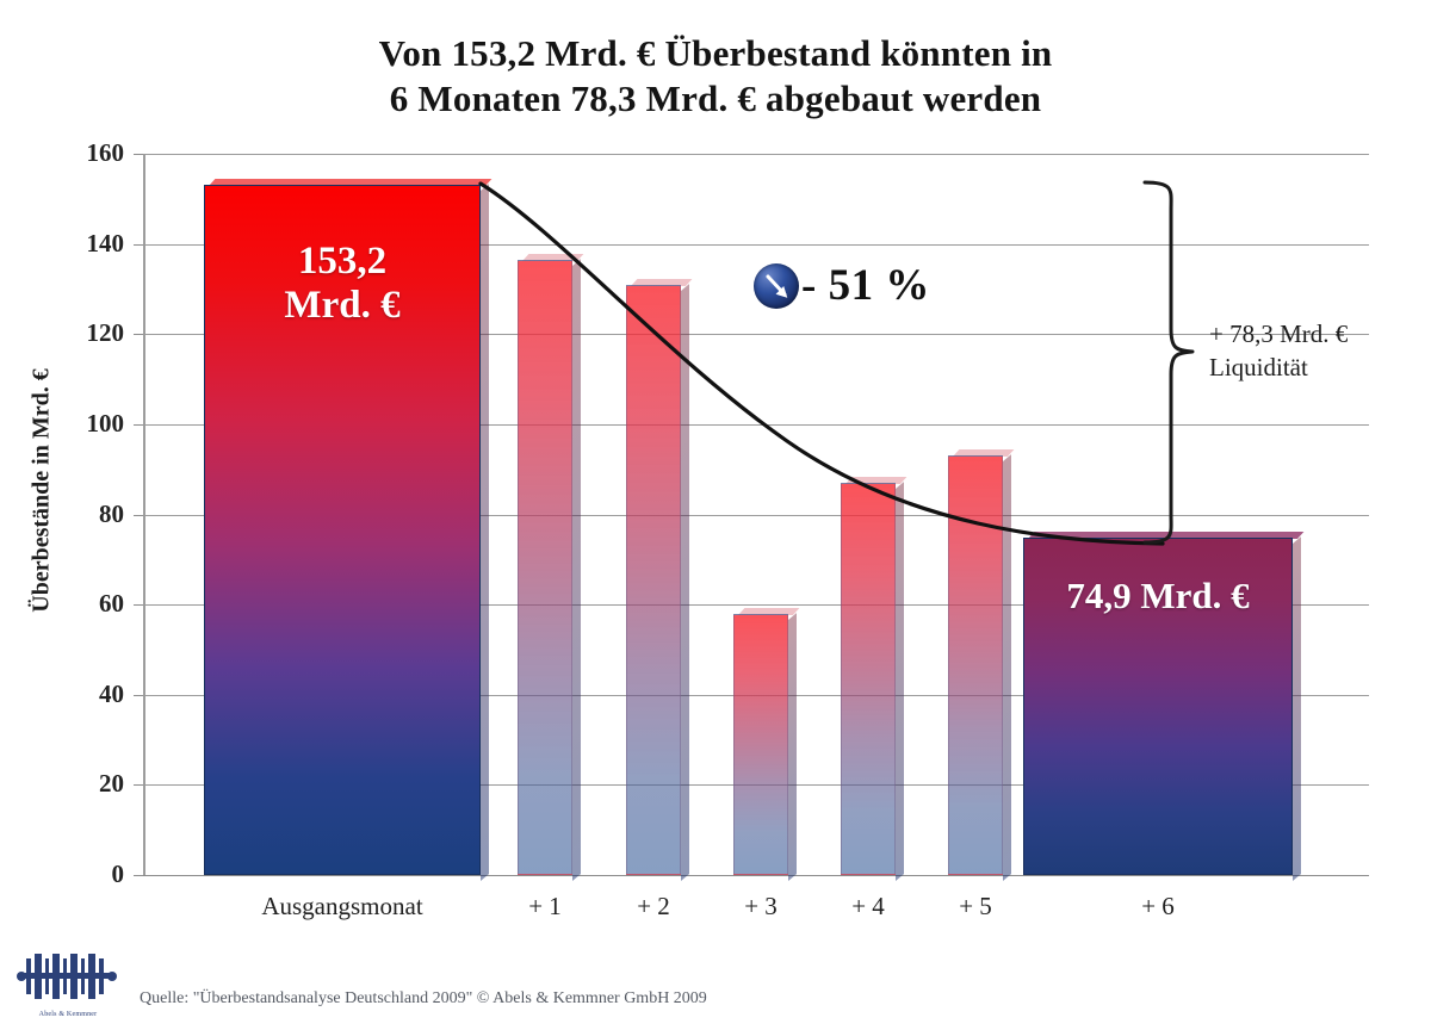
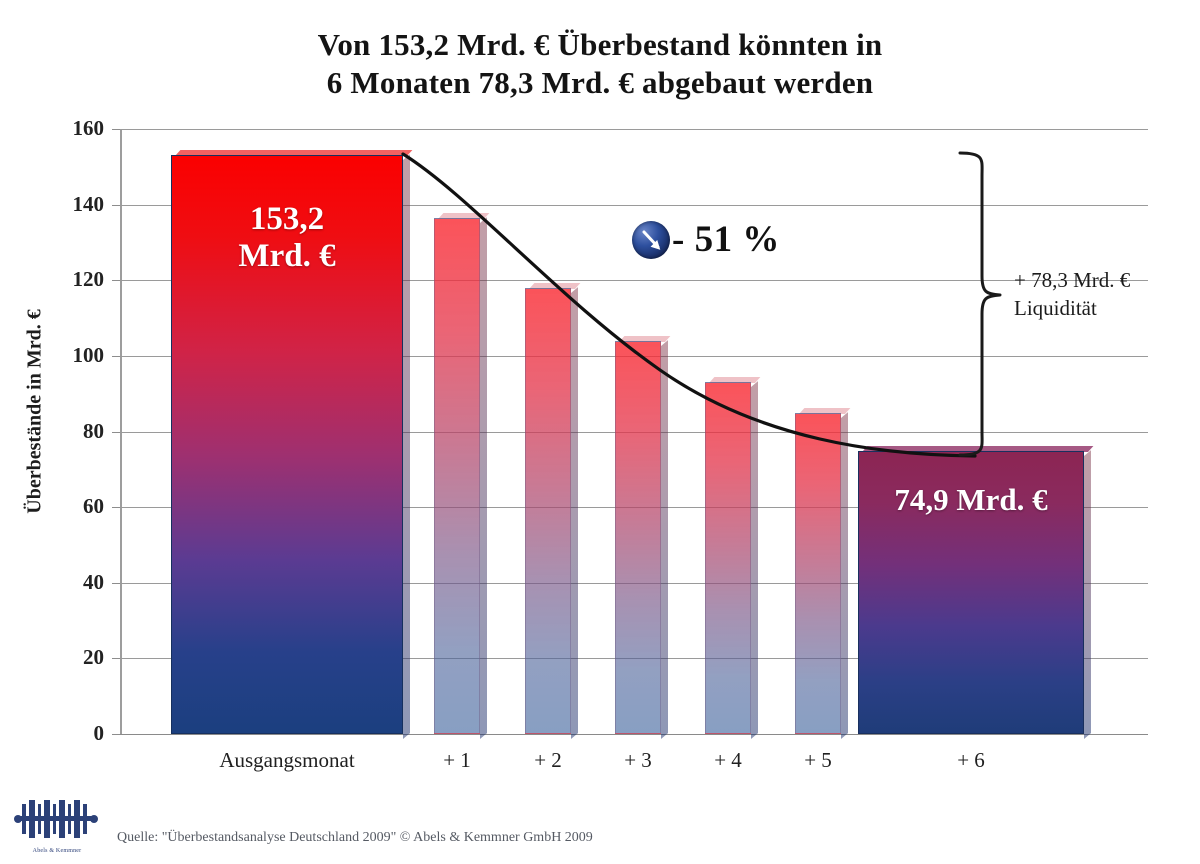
+ 2: 131 -> 118
+ 3: 58 -> 104
+ 4: 87 -> 93
+ 5: 93 -> 85
